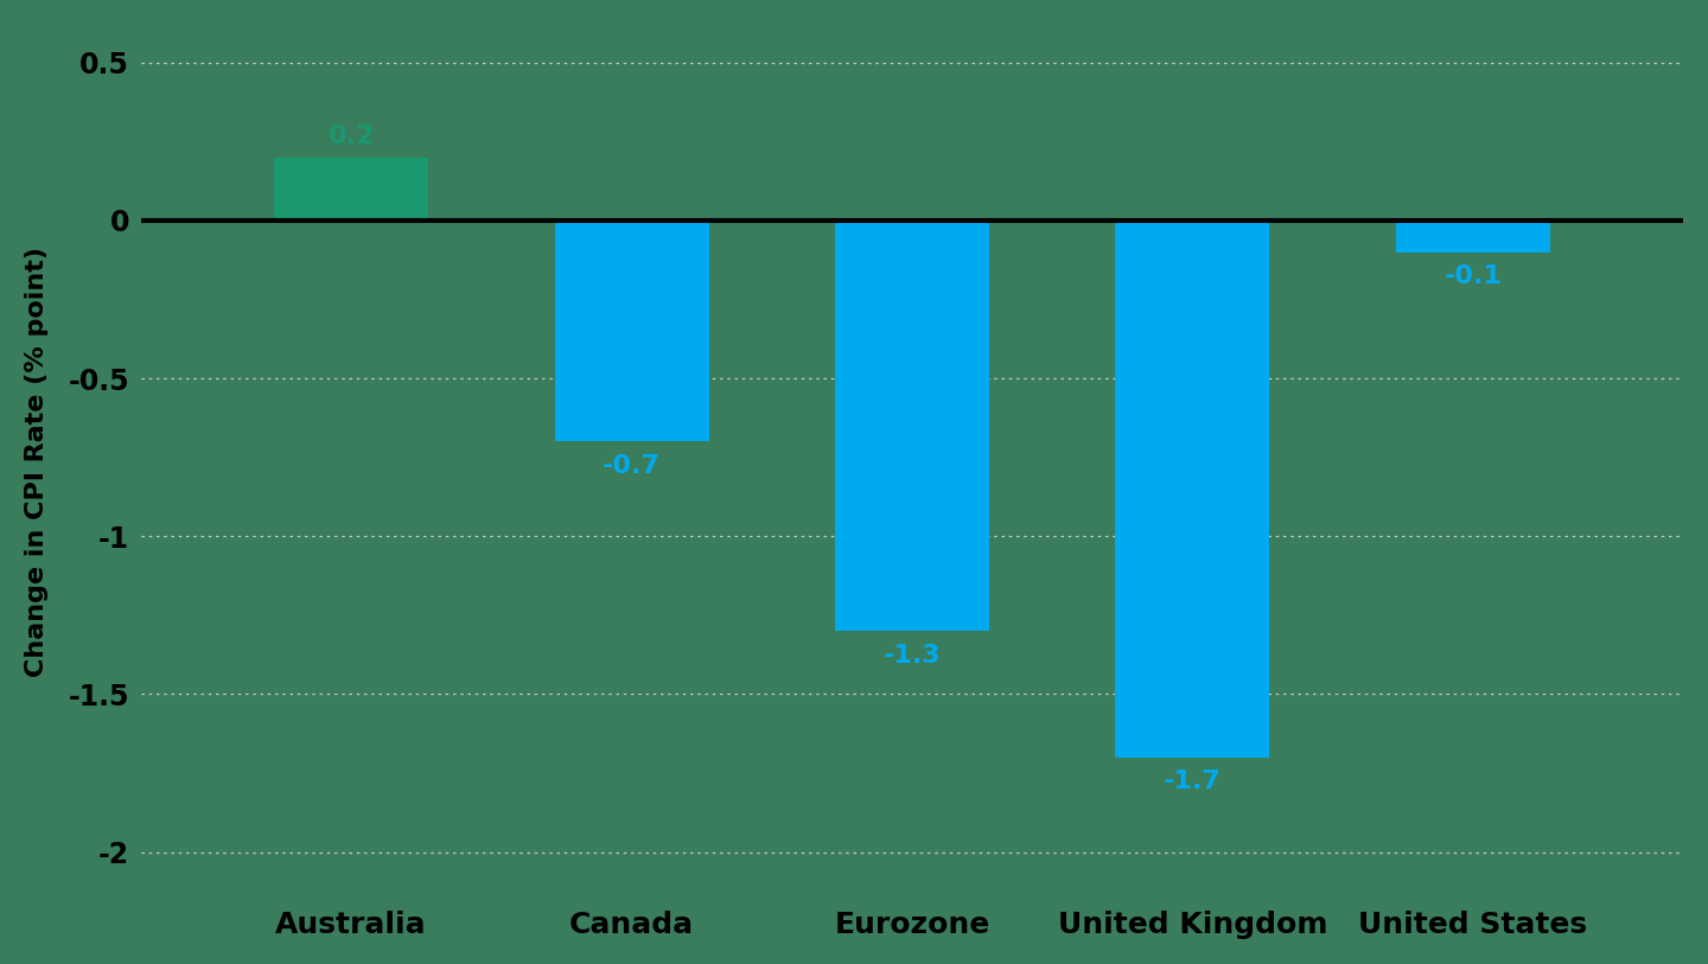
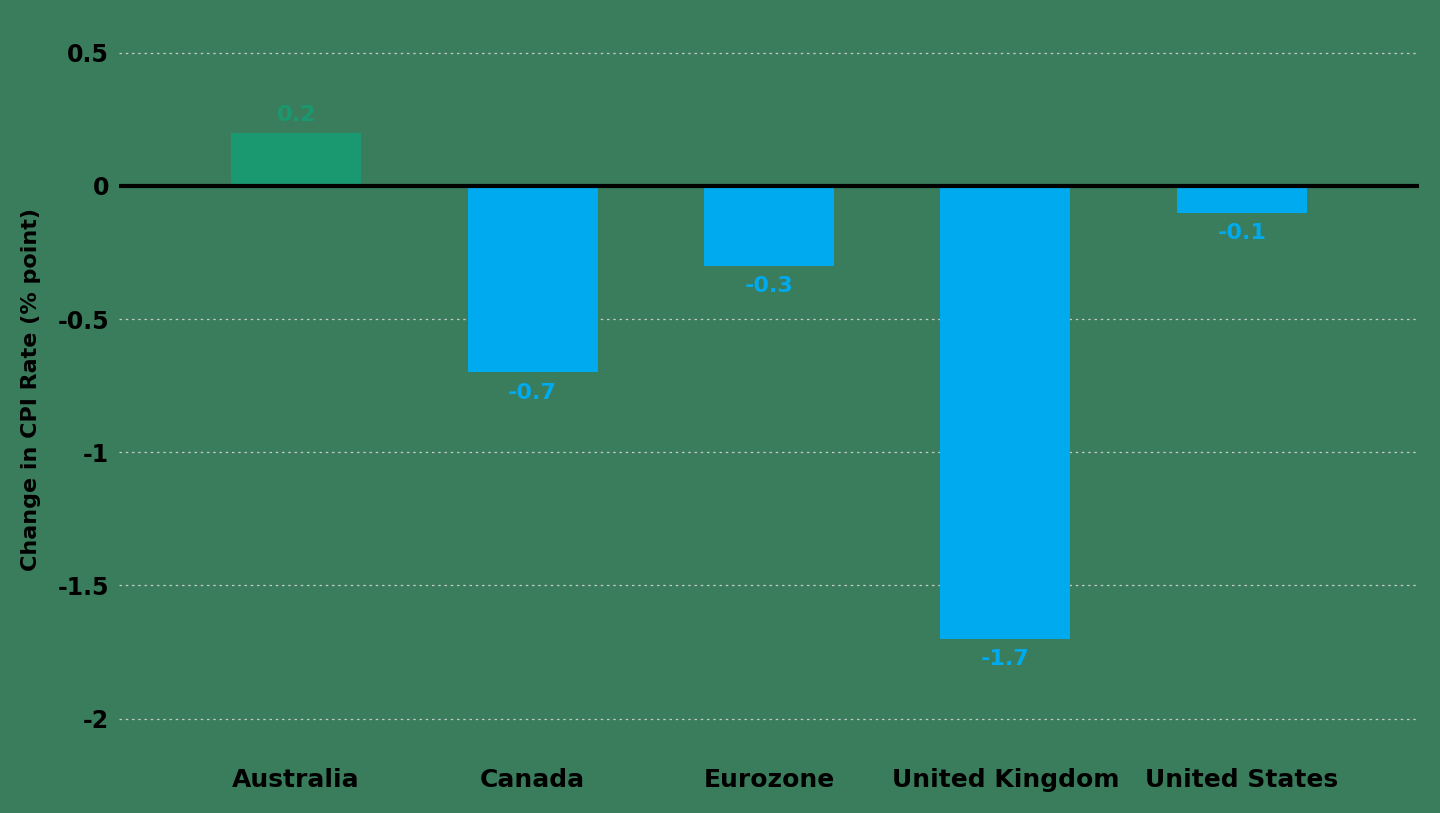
Eurozone: -1.3 -> -0.3
